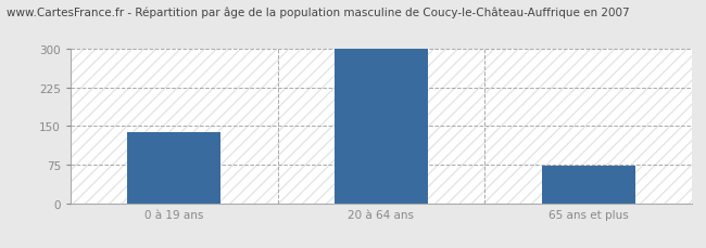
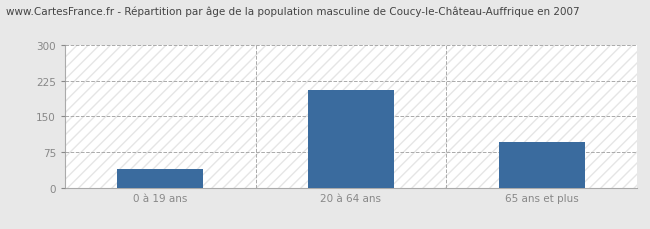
0 à 19 ans: 137 -> 40
20 à 64 ans: 300 -> 205
65 ans et plus: 72 -> 95
